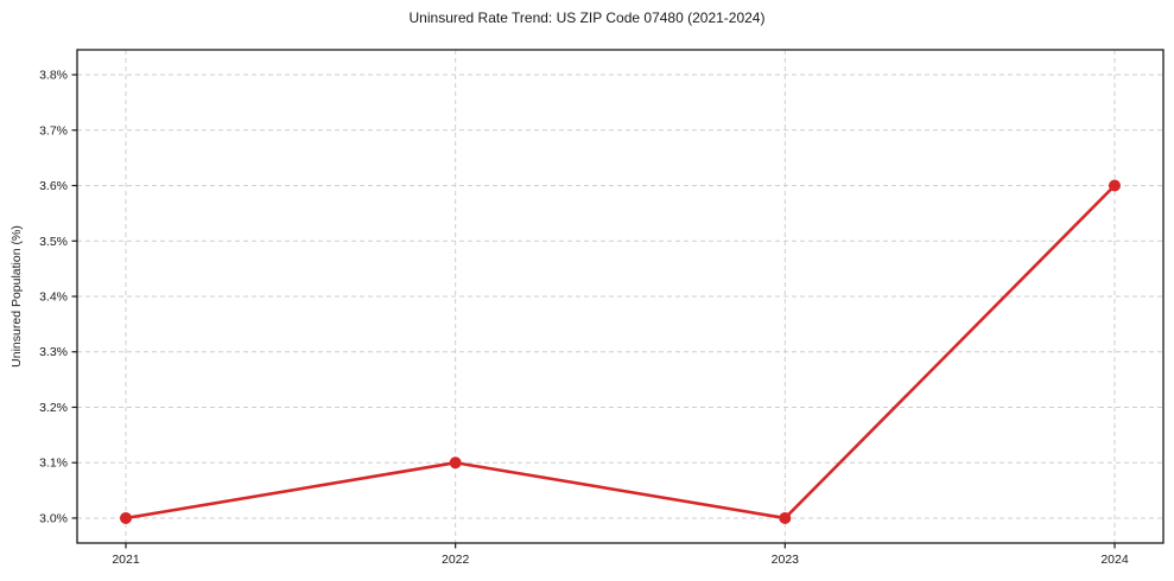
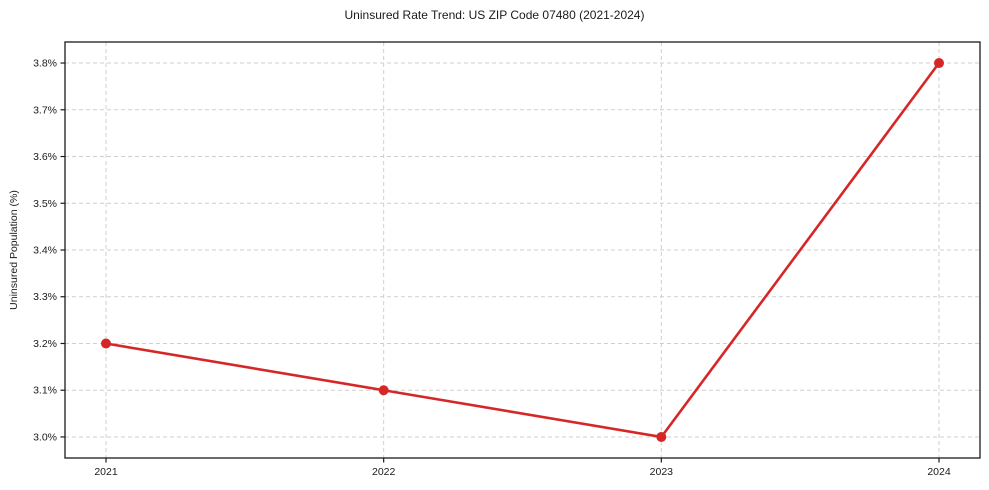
2021: 3.0% -> 3.2%
2024: 3.6% -> 3.8%
